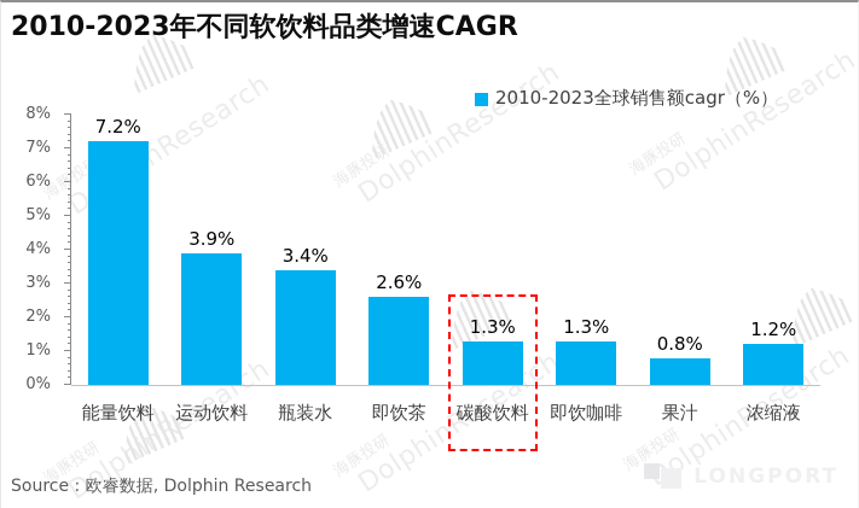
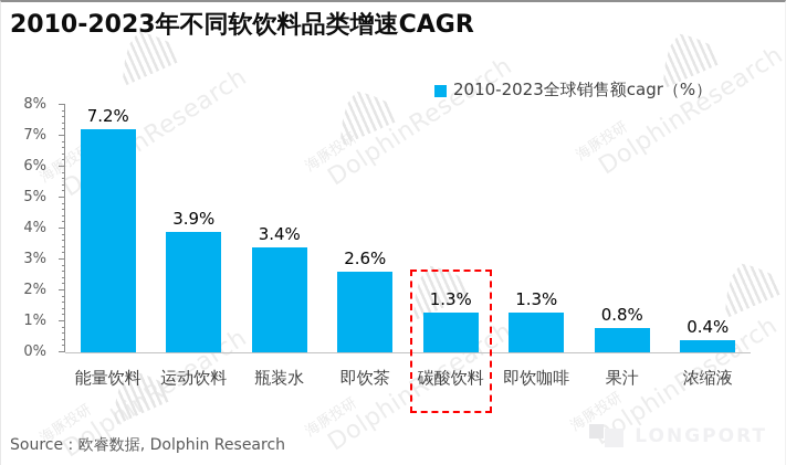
浓缩液: 1.2% -> 0.4%
